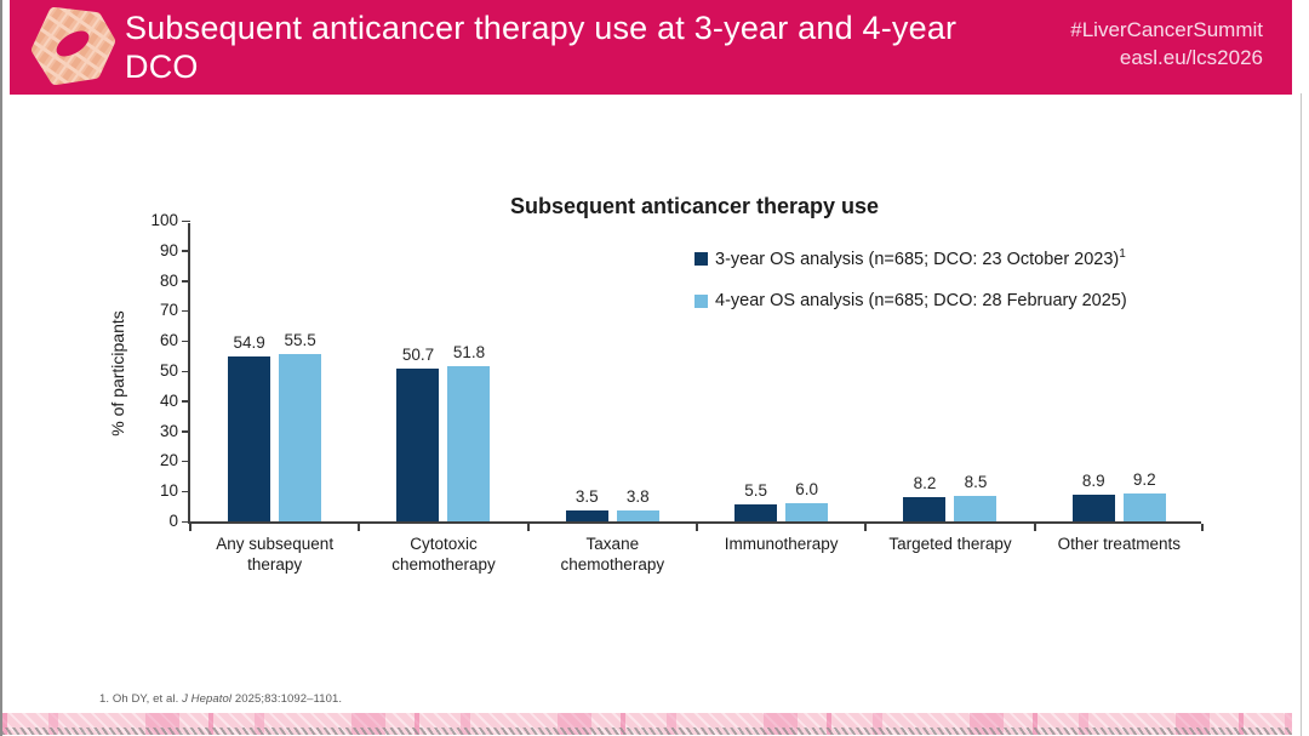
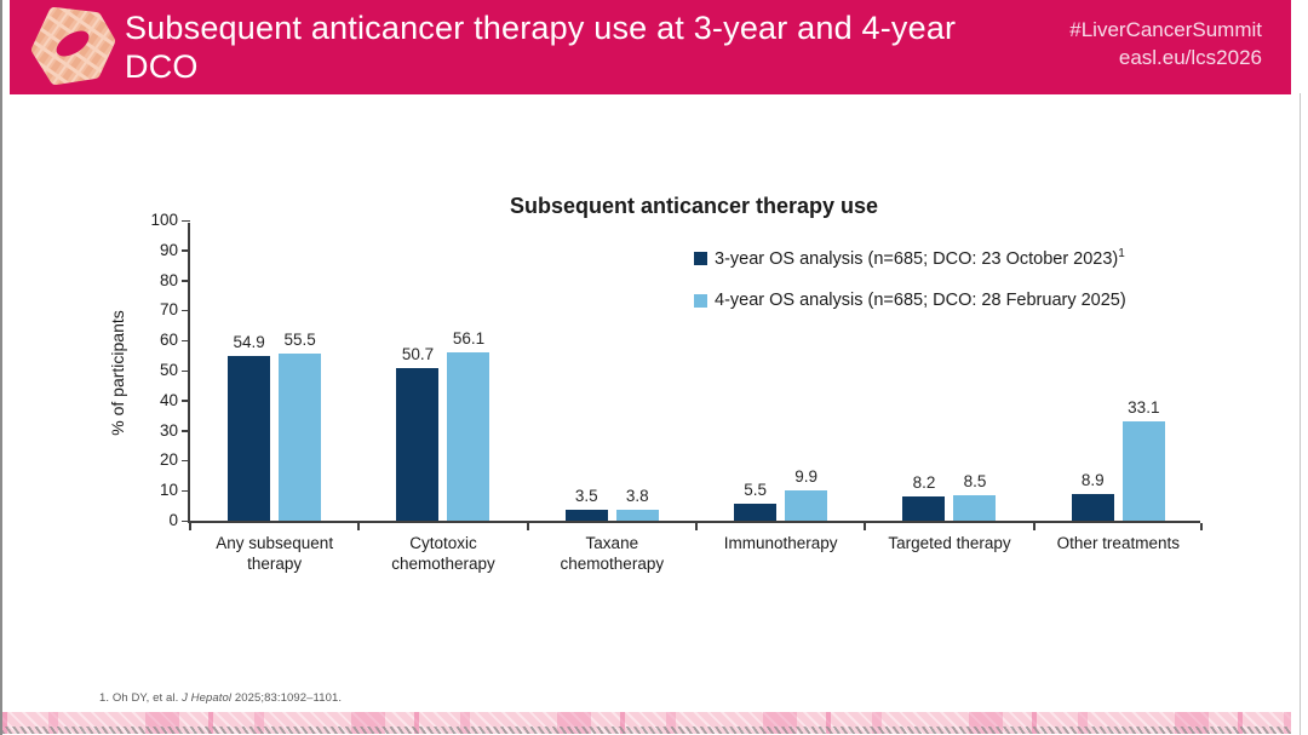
4-year OS analysis (n=685; DCO: 28 February 2025)/Cytotoxic chemotherapy: 51.8 -> 56.1
4-year OS analysis (n=685; DCO: 28 February 2025)/Immunotherapy: 6.0 -> 9.9
4-year OS analysis (n=685; DCO: 28 February 2025)/Other treatments: 9.2 -> 33.1
